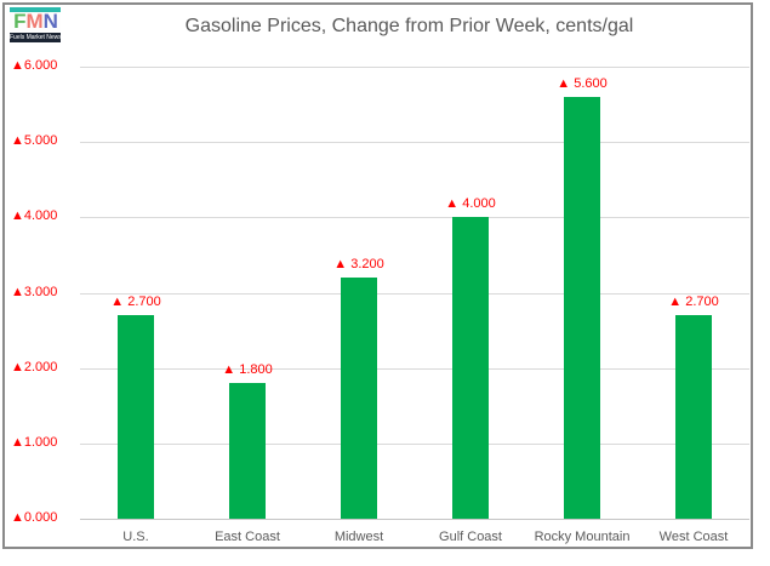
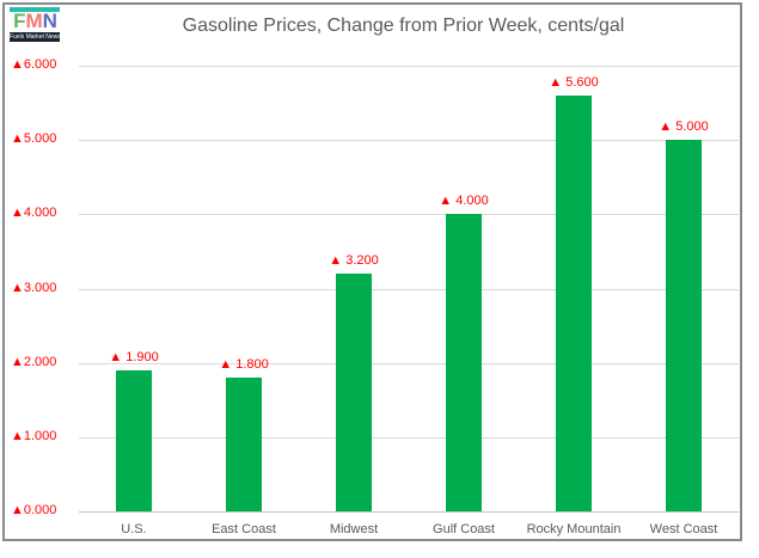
U.S.: 2.700 -> 1.900
West Coast: 2.700 -> 5.000
